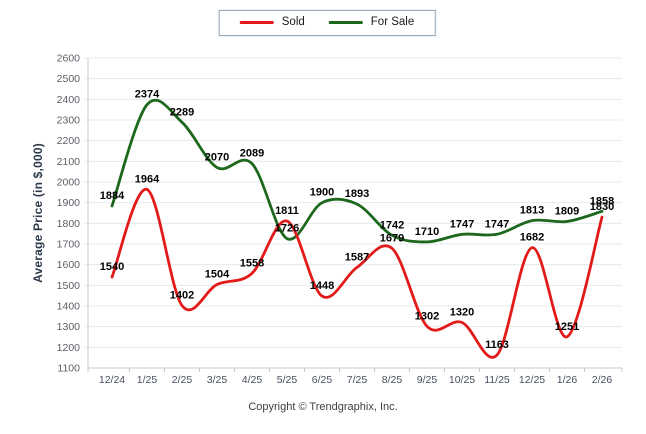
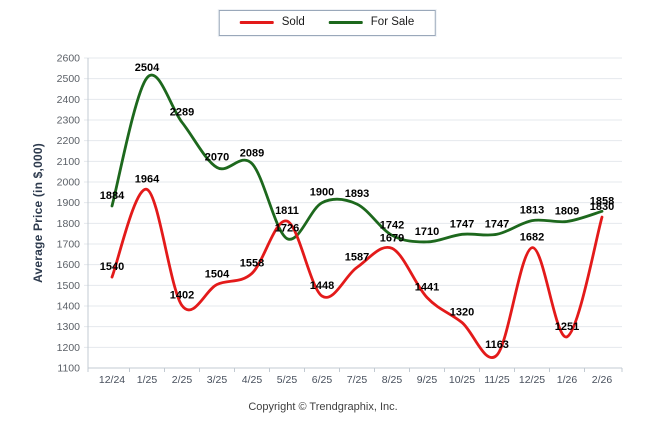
For Sale/1/25: 2374 -> 2504
Sold/9/25: 1302 -> 1441
